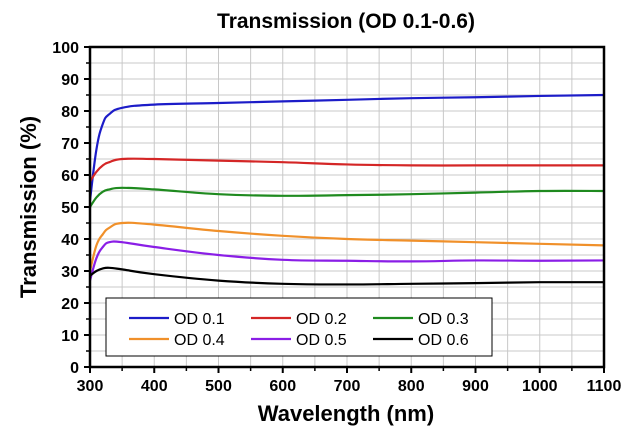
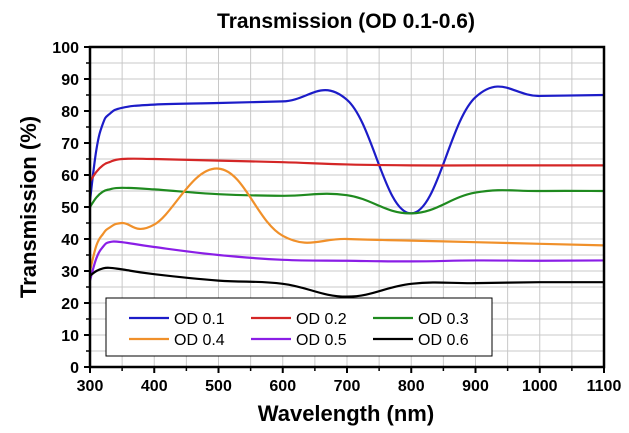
OD 0.4/500: 42 -> 62
OD 0.6/700: 26 -> 22
OD 0.1/800: 84 -> 48
OD 0.3/800: 54 -> 48
